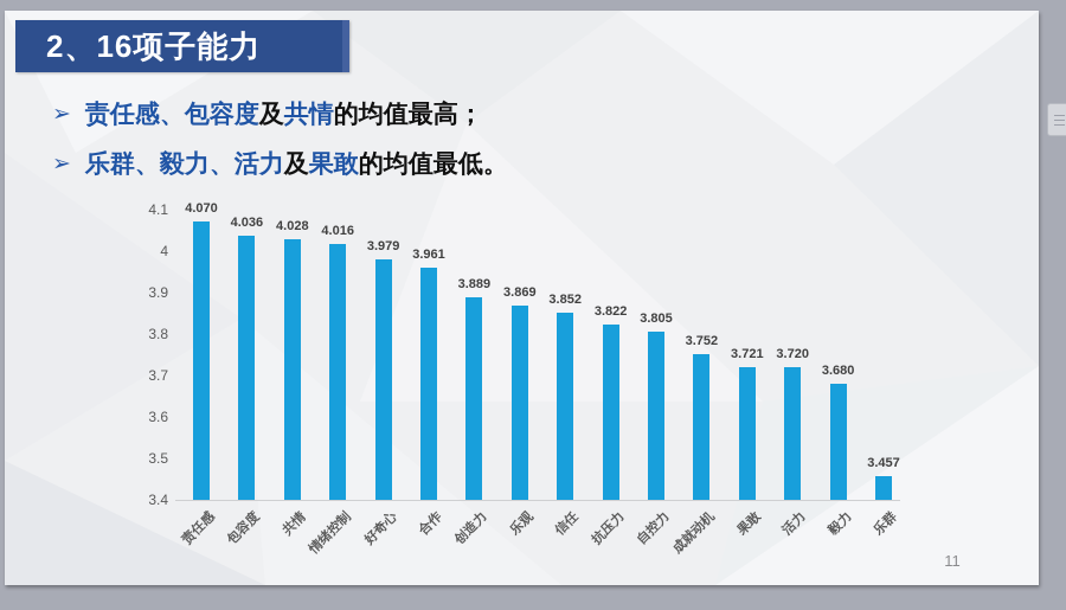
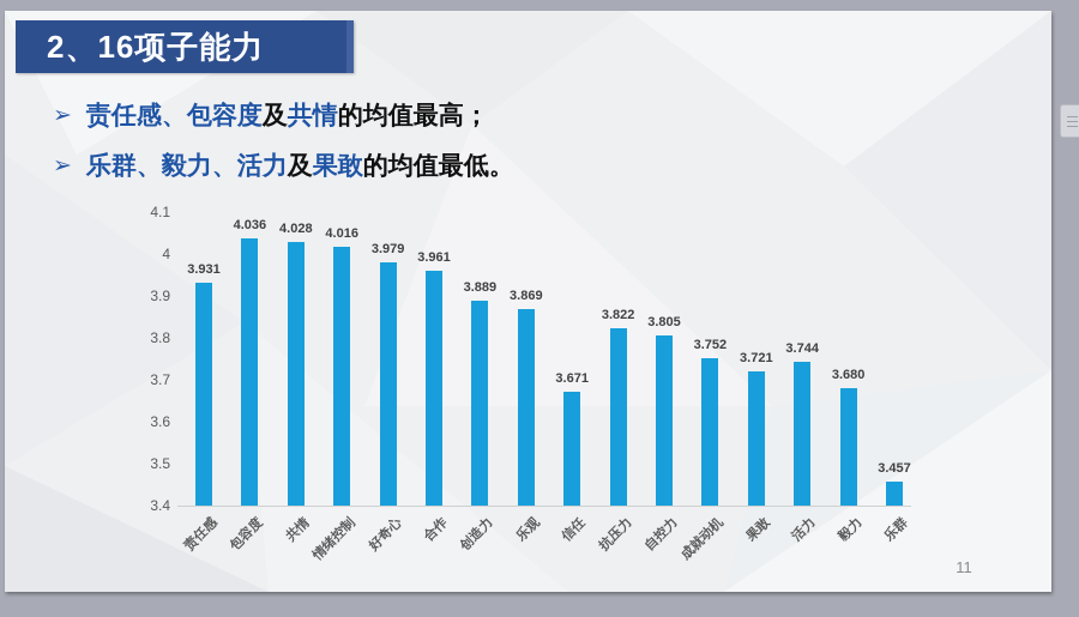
责任感: 4.070 -> 3.931
信任: 3.852 -> 3.671
活力: 3.720 -> 3.744
